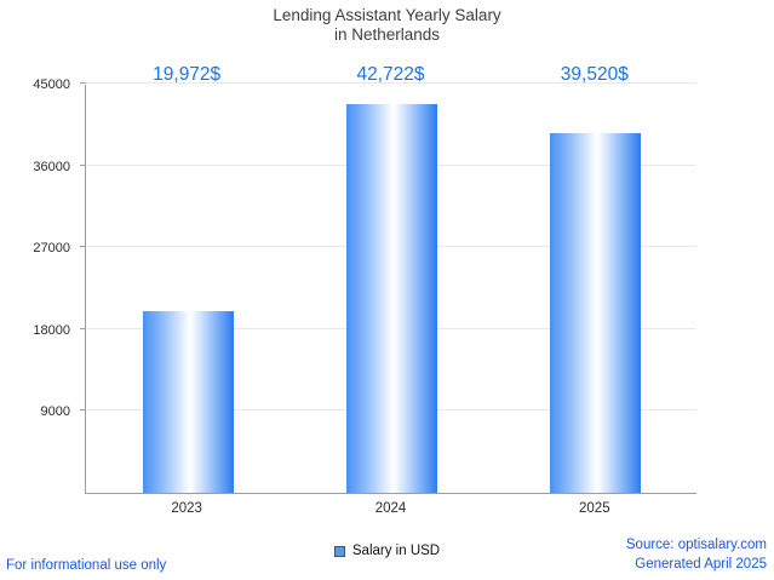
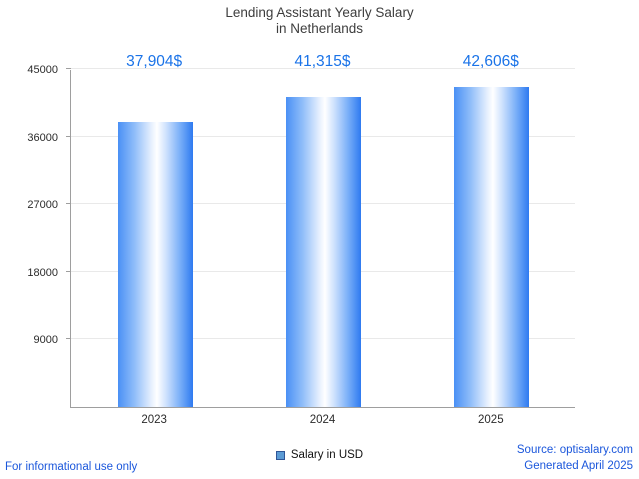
2023: 19,972 -> 37,904
2024: 42,722 -> 41,315
2025: 39,520 -> 42,606
